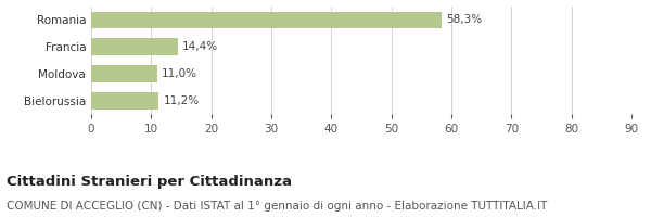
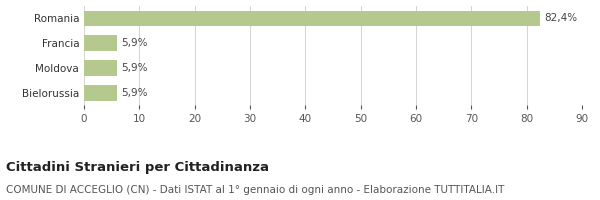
Romania: 58,3% -> 82,4%
Francia: 14,4% -> 5,9%
Moldova: 11,0% -> 5,9%
Bielorussia: 11,2% -> 5,9%
